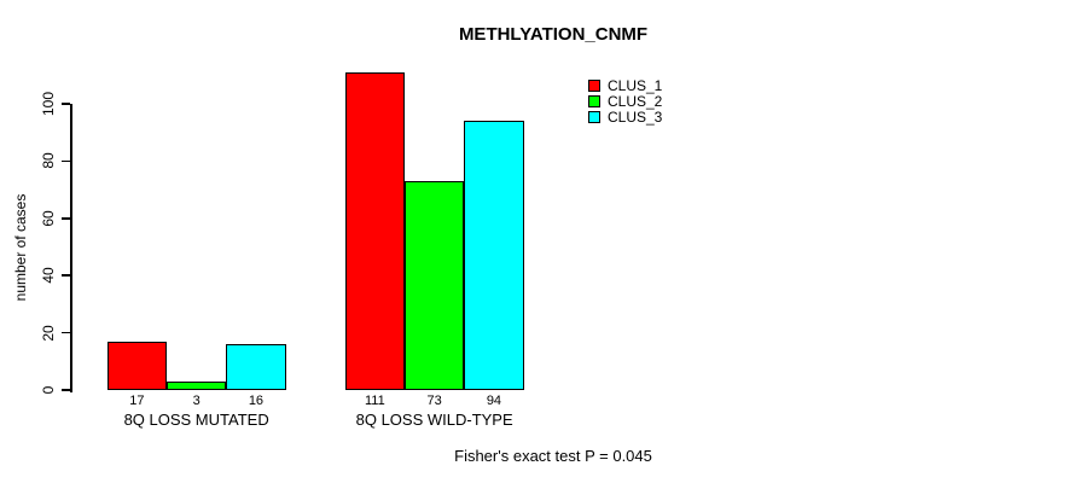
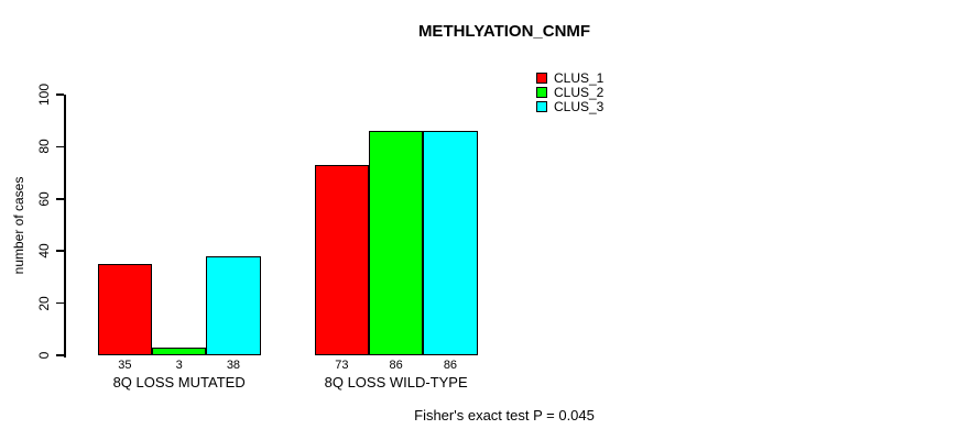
CLUS_1/8Q LOSS MUTATED: 17 -> 35
CLUS_3/8Q LOSS MUTATED: 16 -> 38
CLUS_1/8Q LOSS WILD-TYPE: 111 -> 73
CLUS_2/8Q LOSS WILD-TYPE: 73 -> 86
CLUS_3/8Q LOSS WILD-TYPE: 94 -> 86
